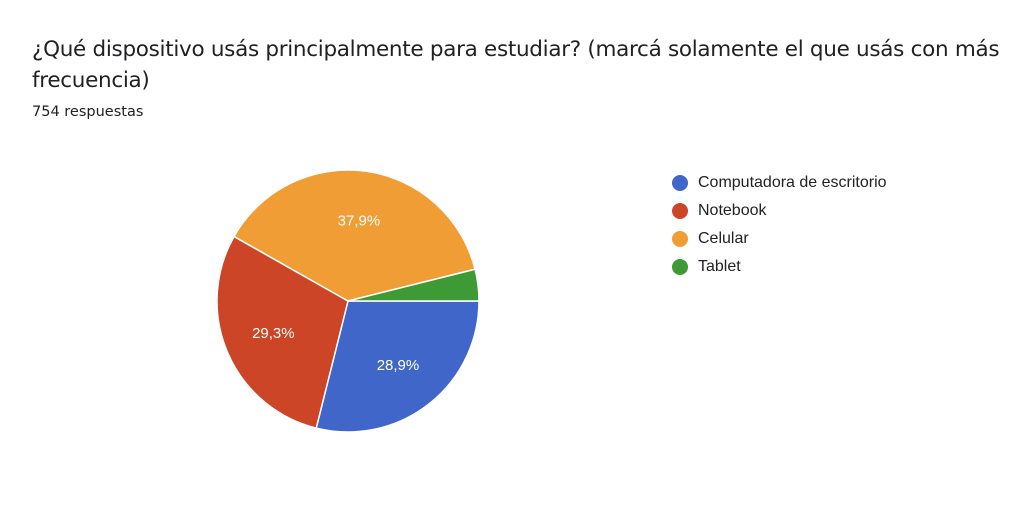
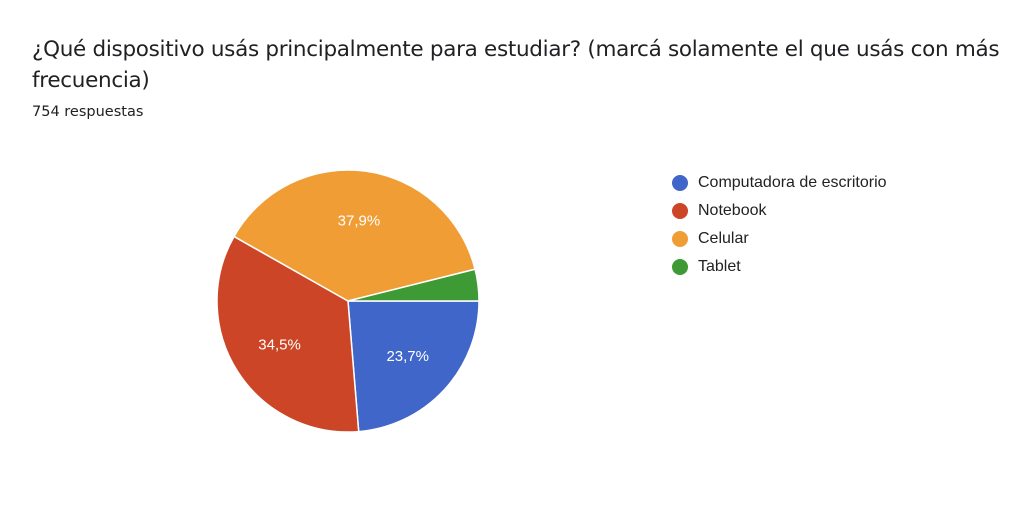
Computadora de escritorio: 28,9% -> 23,7%
Notebook: 29,3% -> 34,5%
